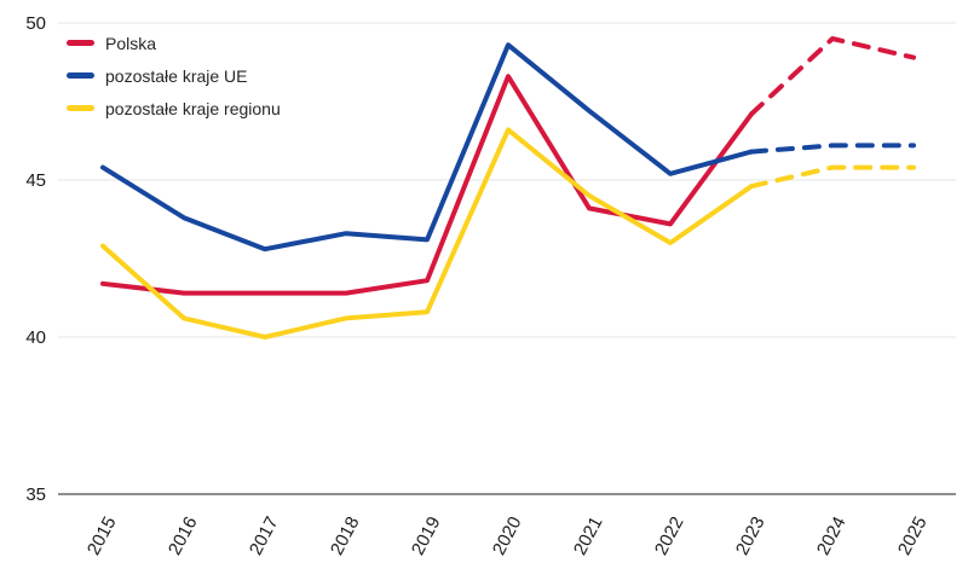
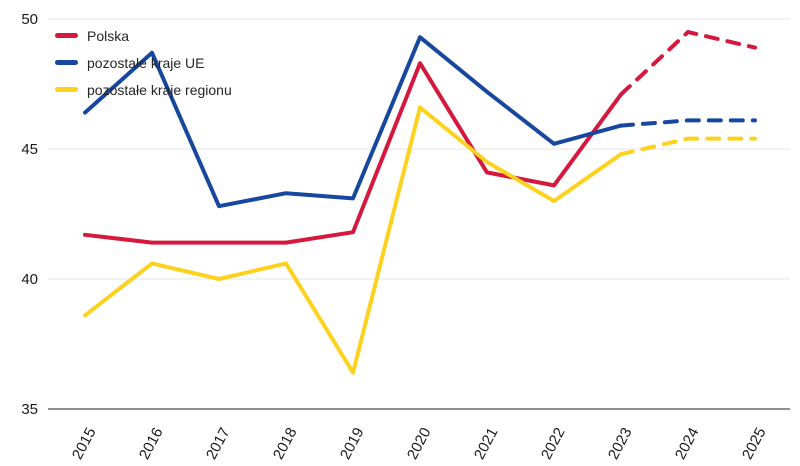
pozostałe kraje UE/2015: 45.4 -> 46.4
pozostałe kraje regionu/2015: 42.9 -> 38.6
pozostałe kraje UE/2016: 43.8 -> 48.7
pozostałe kraje regionu/2019: 40.8 -> 36.4
